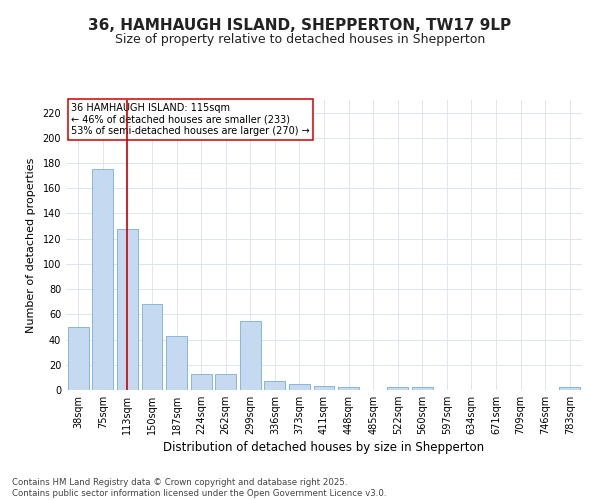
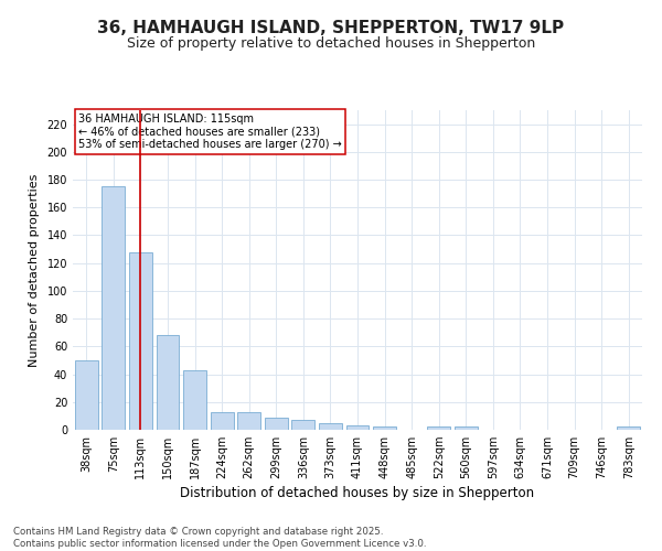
299sqm: 55 -> 9
